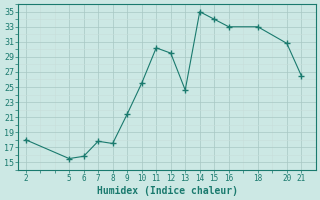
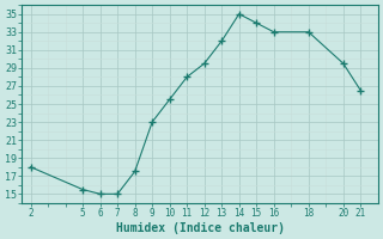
6: 15.8 -> 15.0
7: 17.8 -> 15.0
9: 21.4 -> 23.0
11: 30.2 -> 28.0
13: 24.6 -> 32.0
20: 30.8 -> 29.5
